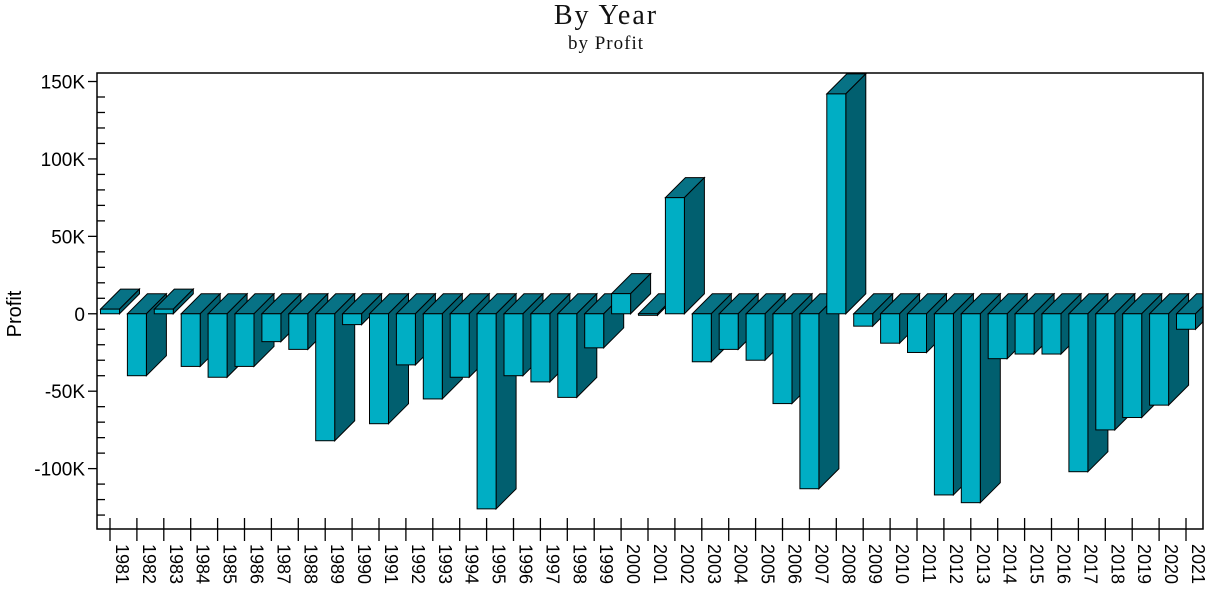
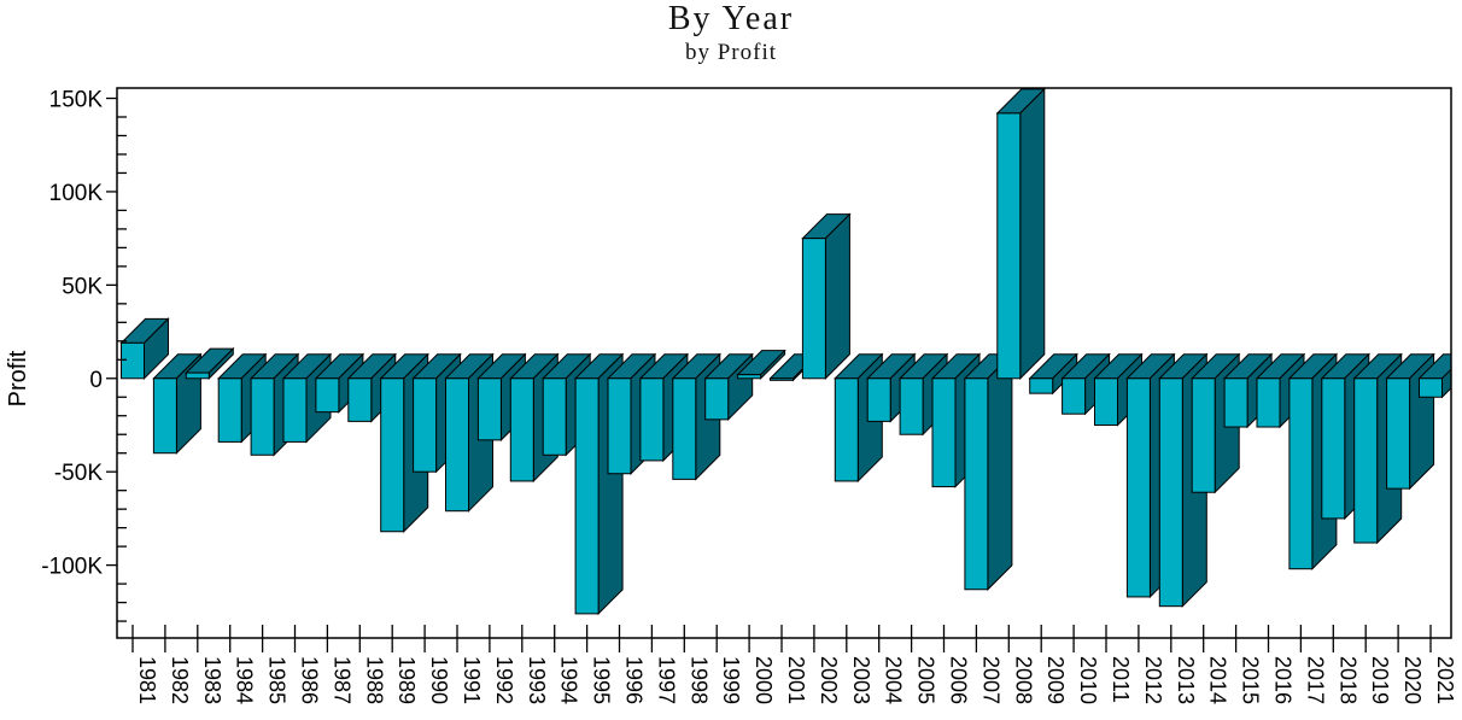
1981: 3K -> 19K
1990: -7K -> -50K
1996: -40K -> -51K
2000: 13K -> 2K
2003: -31K -> -55K
2014: -29K -> -61K
2019: -67K -> -88K
